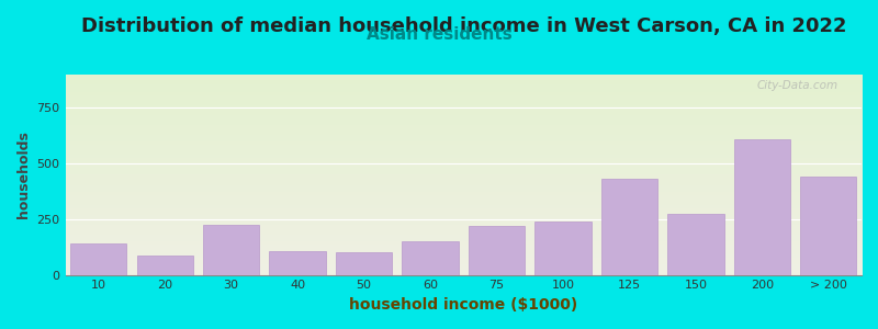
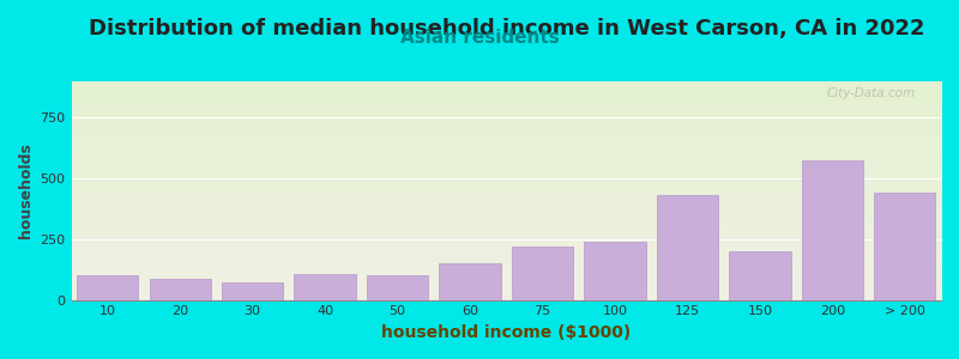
10: 140 -> 100
30: 225 -> 70
150: 275 -> 200
200: 610 -> 575
